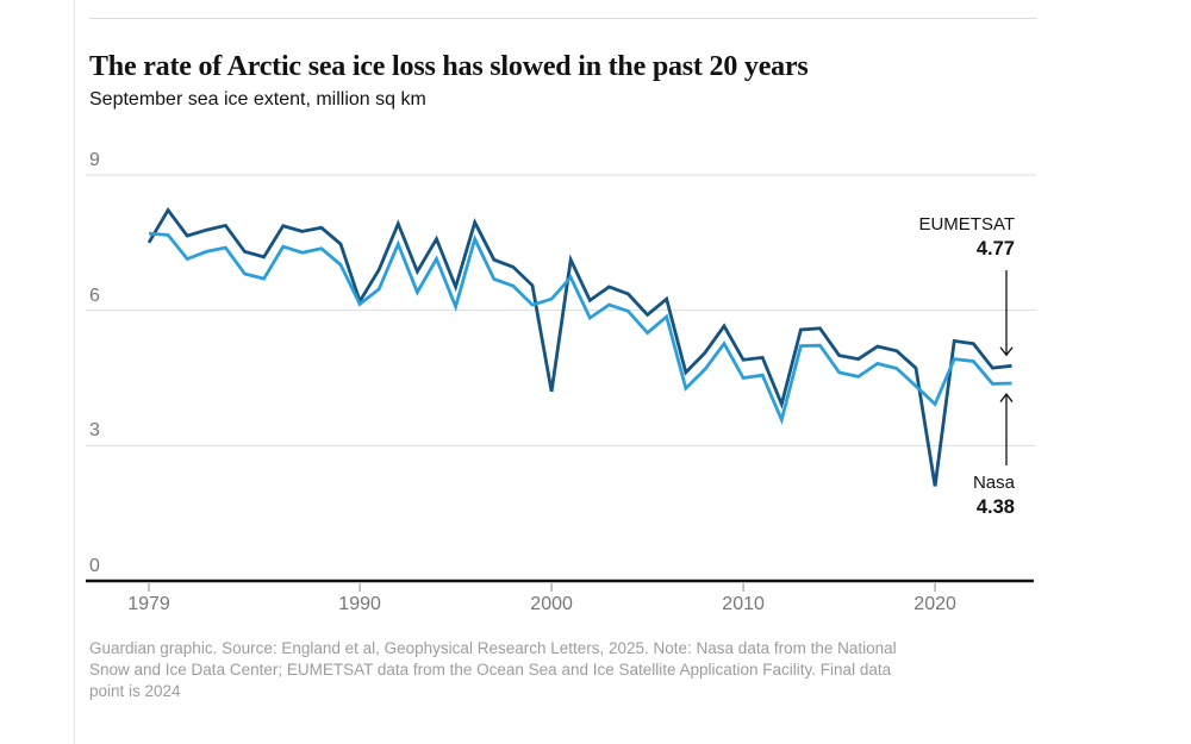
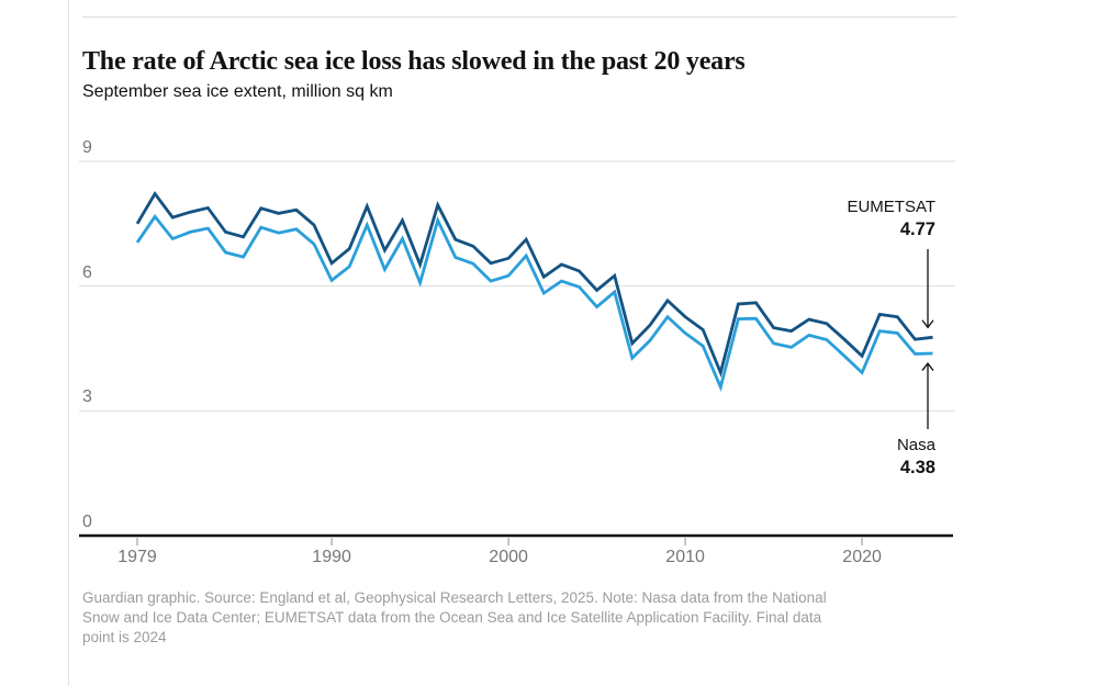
Nasa/1979: 7.7 -> 7.0
EUMETSAT/1990: 6.2 -> 6.5
EUMETSAT/2000: 4.2 -> 6.7
EUMETSAT/2010: 4.9 -> 5.3
Nasa/2010: 4.5 -> 4.9
EUMETSAT/2020: 2.1 -> 4.3
